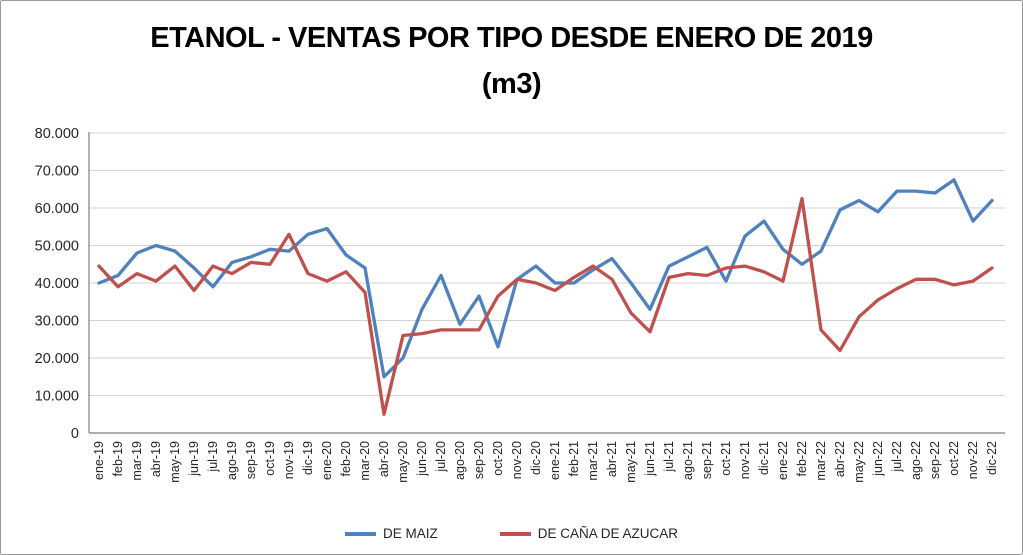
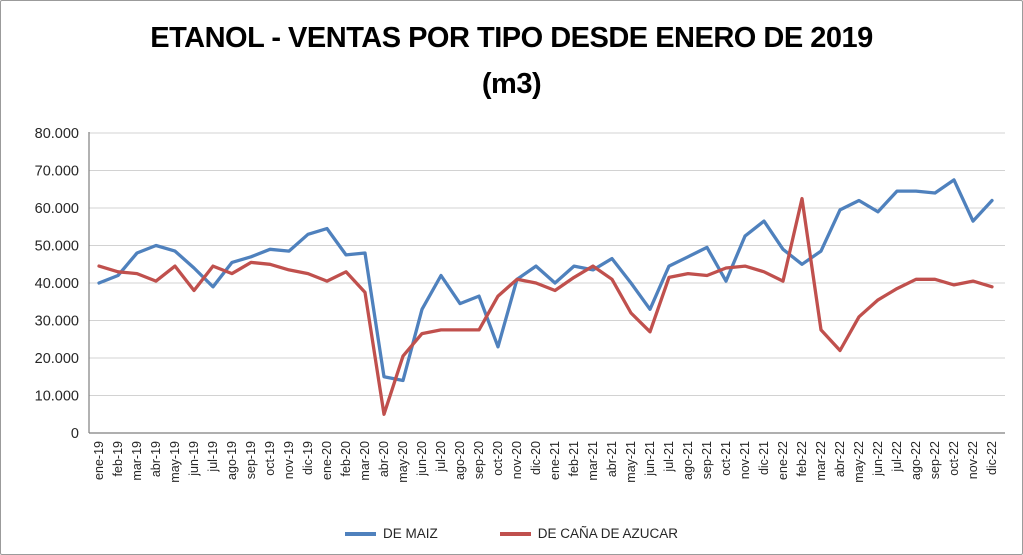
DE CAÑA DE AZUCAR/feb-19: 39000 -> 43000
DE CAÑA DE AZUCAR/nov-19: 53000 -> 44000
DE MAIZ/mar-20: 44000 -> 48000
DE MAIZ/may-20: 20000 -> 14000
DE CAÑA DE AZUCAR/may-20: 26000 -> 20000
DE MAIZ/ago-20: 29000 -> 34000
DE MAIZ/feb-21: 40000 -> 44000
DE CAÑA DE AZUCAR/dic-22: 44000 -> 39000
